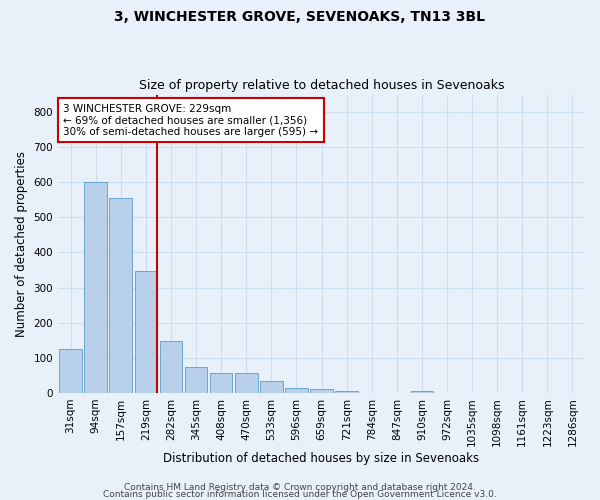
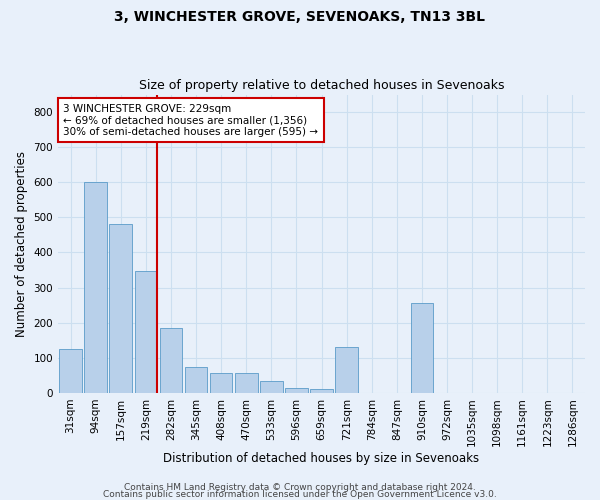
157sqm: 555 -> 480
282sqm: 148 -> 185
721sqm: 5 -> 130
910sqm: 5 -> 255
